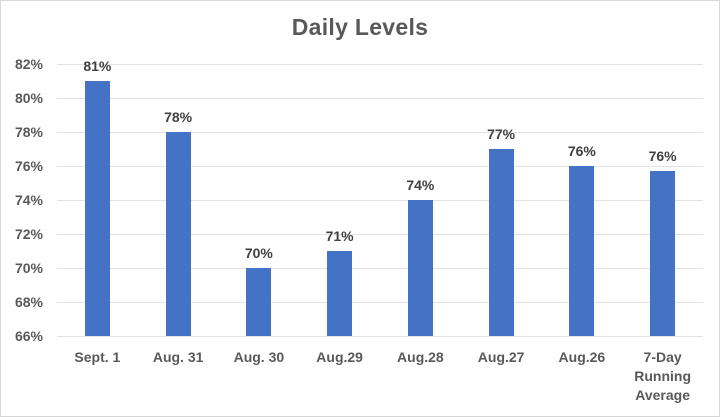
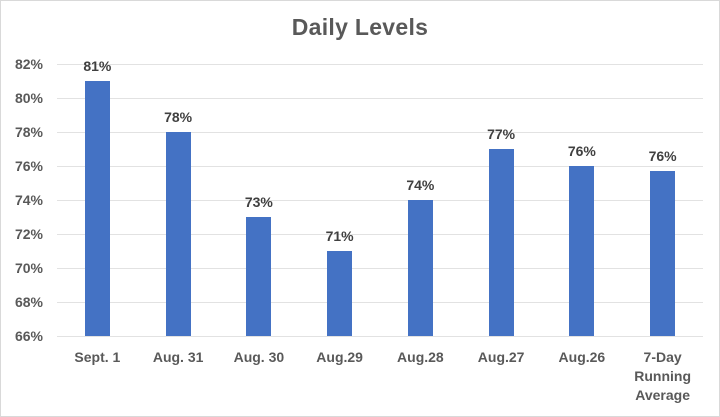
Aug. 30: 70% -> 73%
